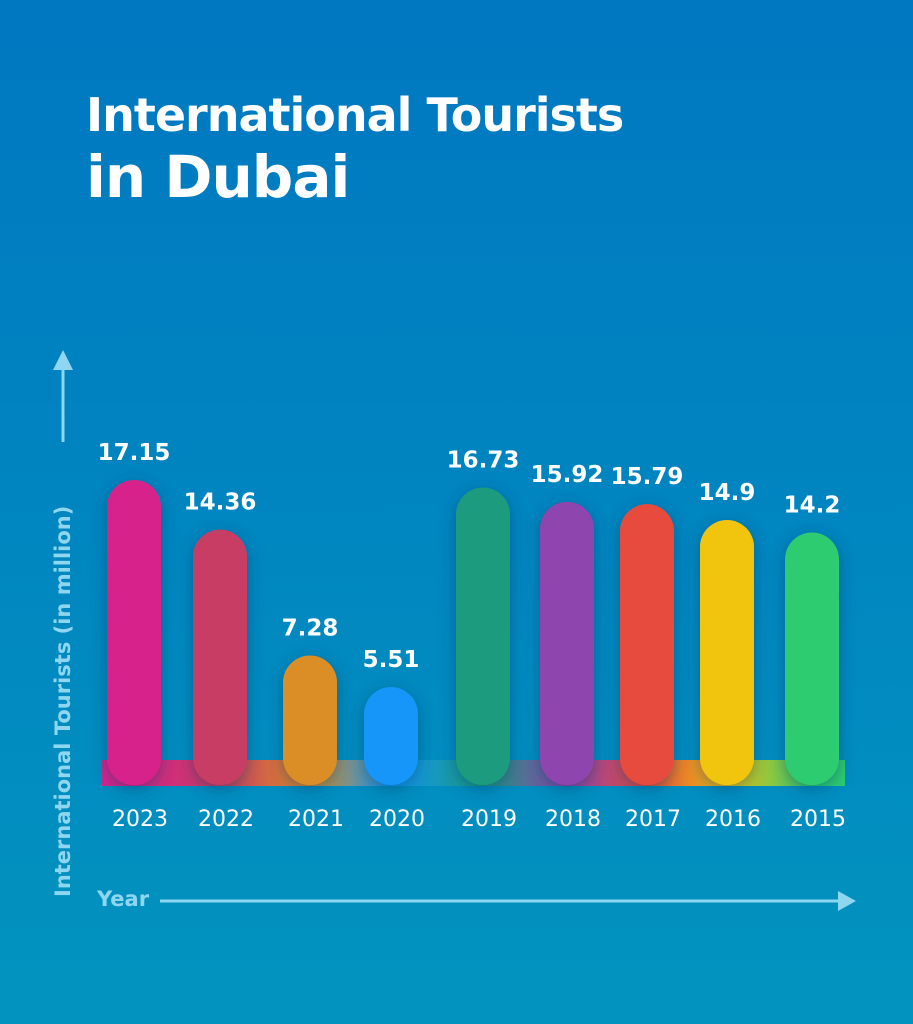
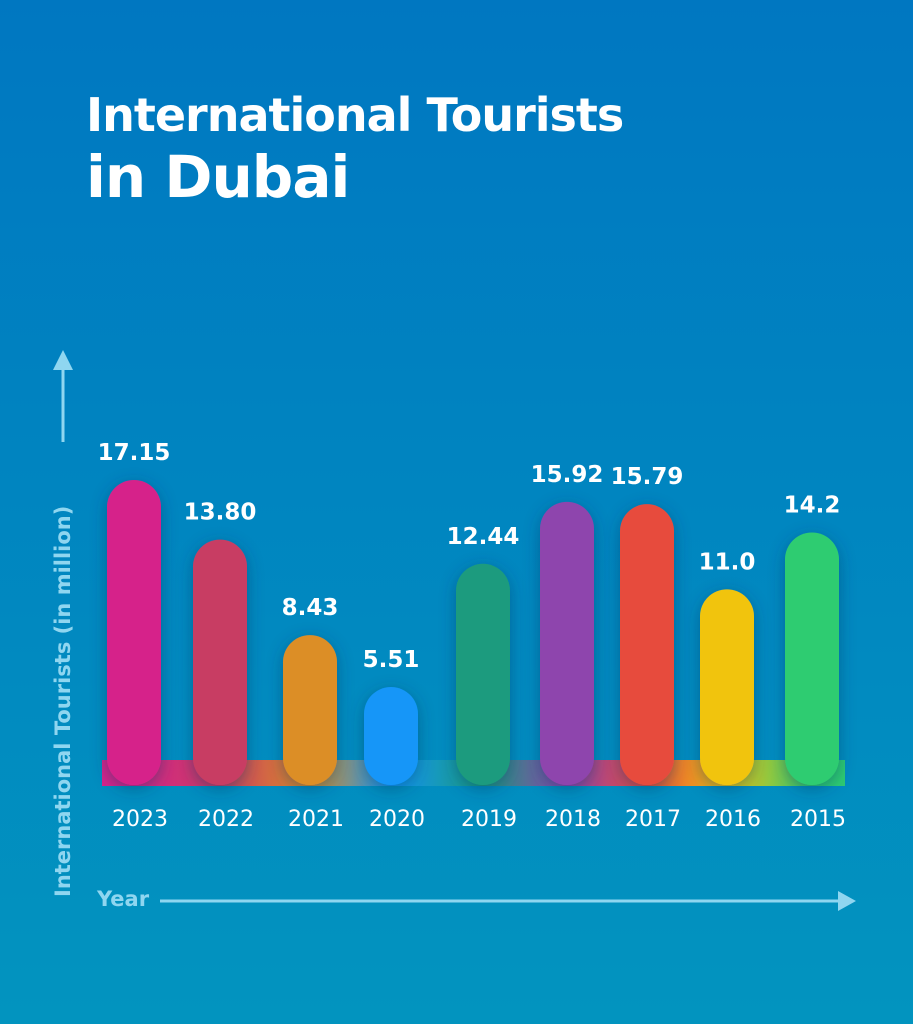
2022: 14.36 -> 13.80
2021: 7.28 -> 8.43
2019: 16.73 -> 12.44
2016: 14.9 -> 11.0
